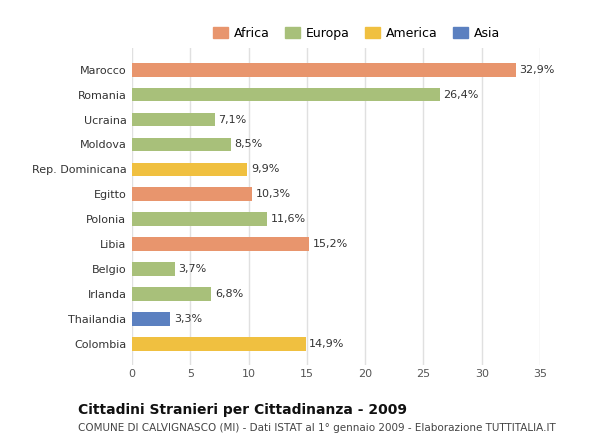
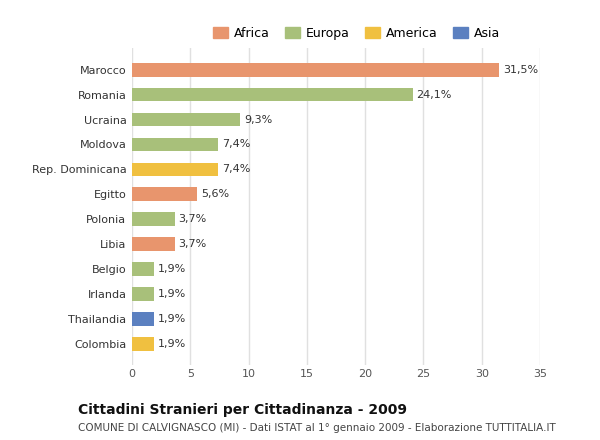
Marocco: 32,9% -> 31,5%
Romania: 26,4% -> 24,1%
Ucraina: 7,1% -> 9,3%
Moldova: 8,5% -> 7,4%
Rep. Dominicana: 9,9% -> 7,4%
Egitto: 10,3% -> 5,6%
Polonia: 11,6% -> 3,7%
Libia: 15,2% -> 3,7%
Belgio: 3,7% -> 1,9%
Irlanda: 6,8% -> 1,9%
Thailandia: 3,3% -> 1,9%
Colombia: 14,9% -> 1,9%
